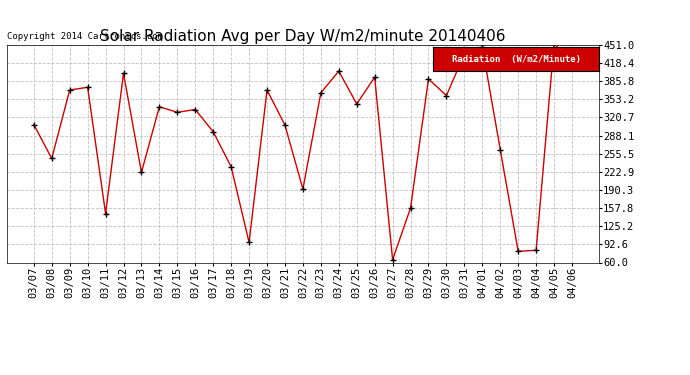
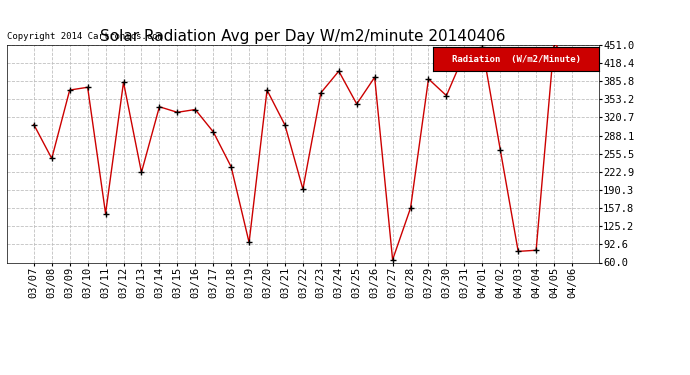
03/12: 400 -> 384
